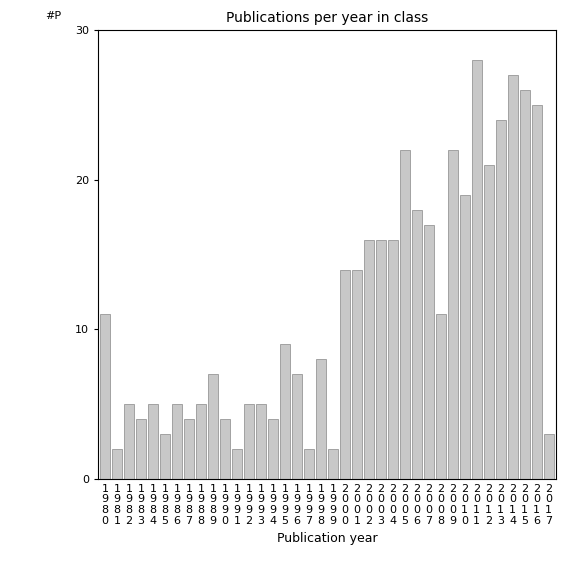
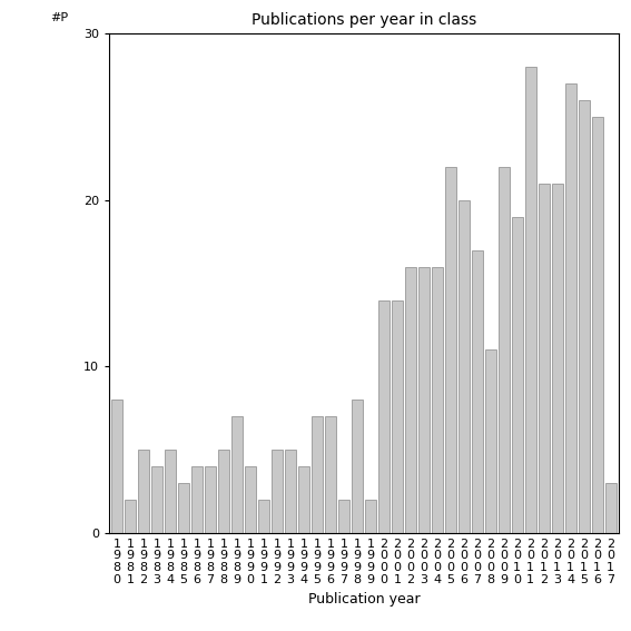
1 9 8 0: 11 -> 8
1 9 8 6: 5 -> 4
1 9 9 5: 9 -> 7
2 0 0 6: 18 -> 20
2 0 1 3: 24 -> 21
